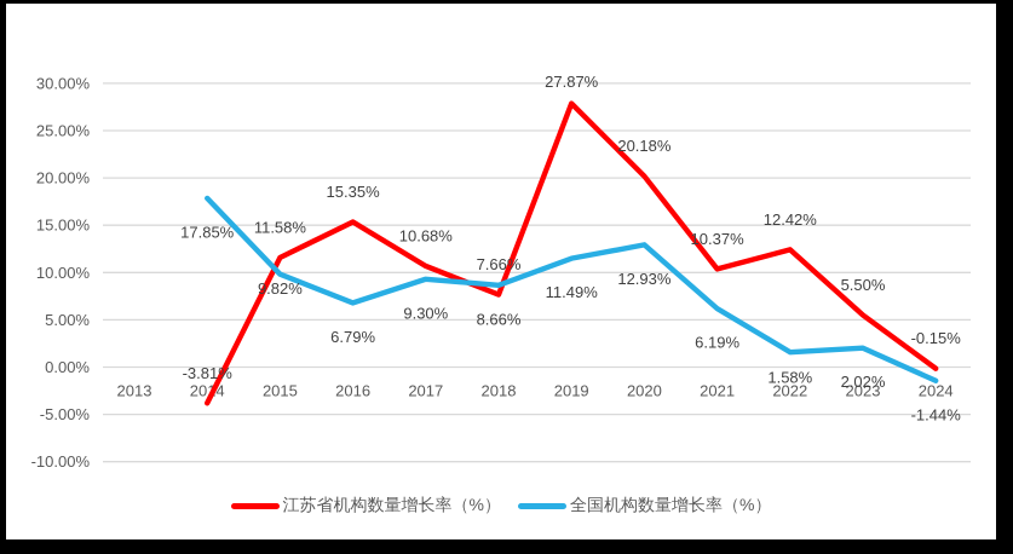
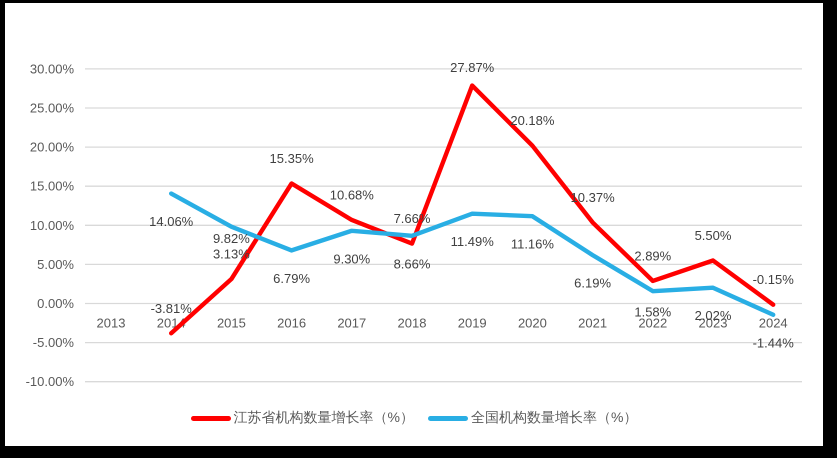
全国机构数量增长率（%）/2014: 17.85% -> 14.06%
江苏省机构数量增长率（%）/2015: 11.58% -> 3.13%
全国机构数量增长率（%）/2020: 12.93% -> 11.16%
江苏省机构数量增长率（%）/2022: 12.42% -> 2.89%
